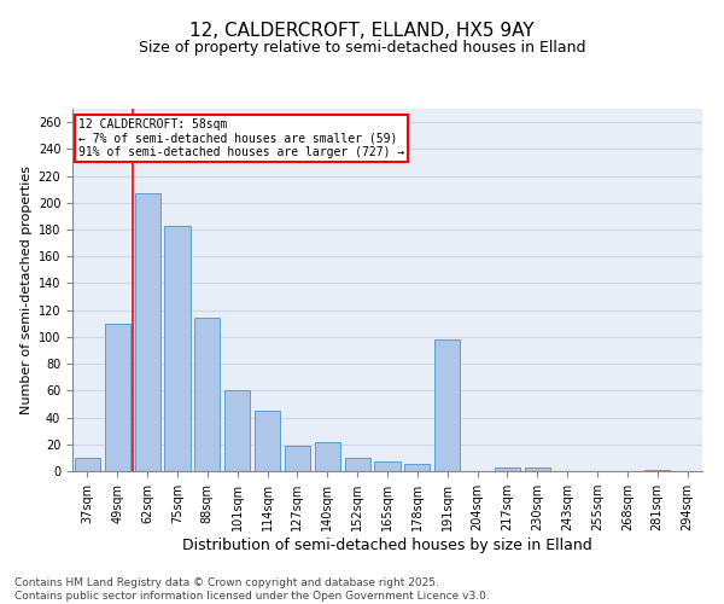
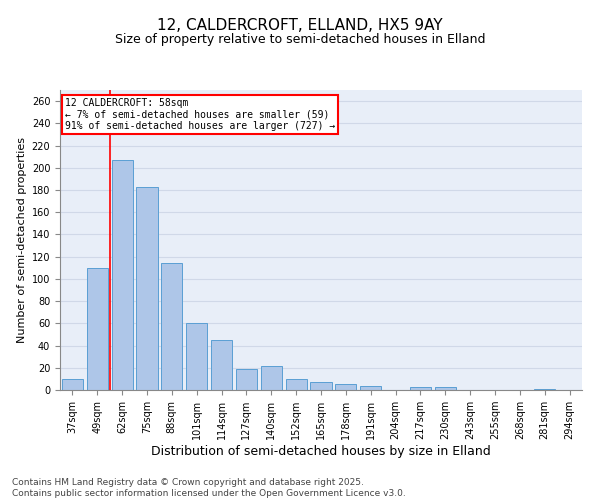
191sqm: 98 -> 4
